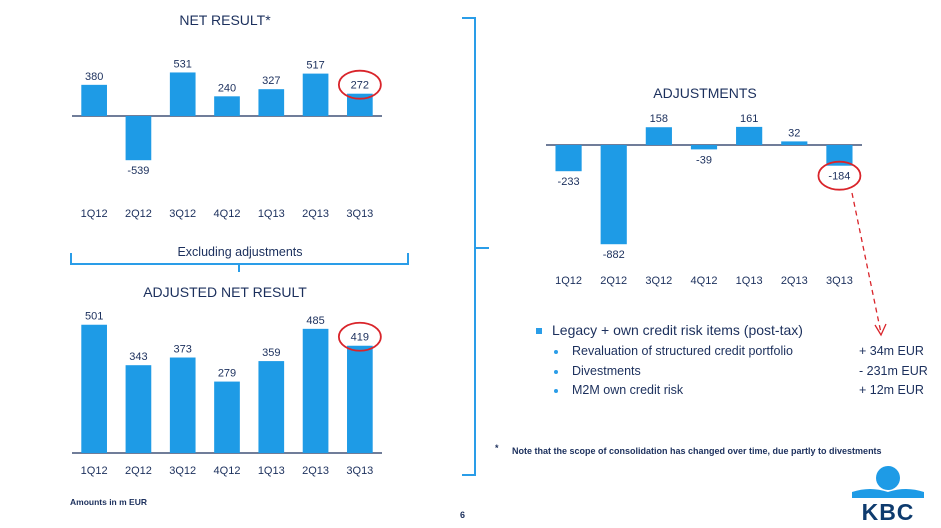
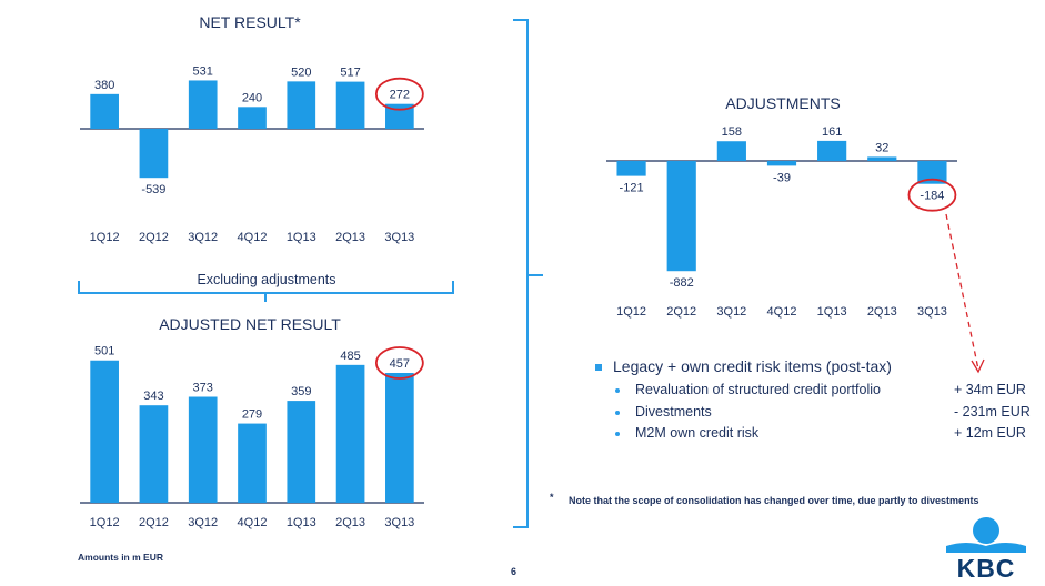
NET RESULT*/1Q13: 327 -> 520
ADJUSTED NET RESULT/3Q13: 419 -> 457
ADJUSTMENTS/1Q12: -233 -> -121
